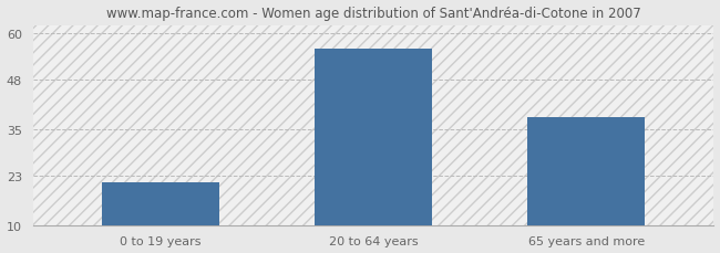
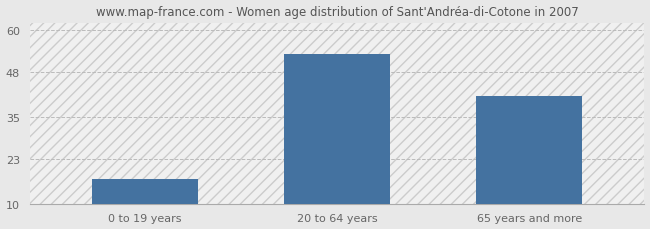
0 to 19 years: 21 -> 17
20 to 64 years: 56 -> 53
65 years and more: 38 -> 41
